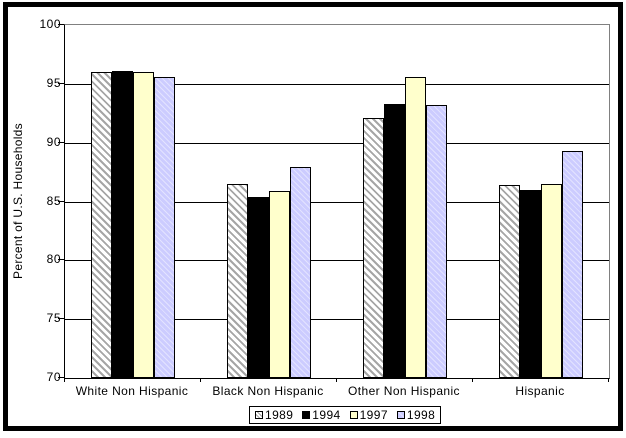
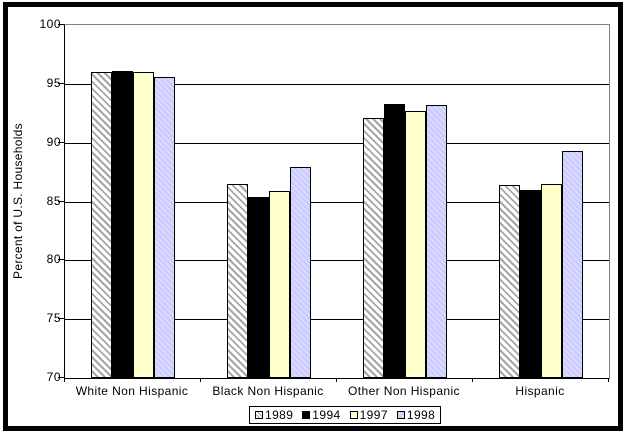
1997/Other Non Hispanic: 95.6 -> 92.7
